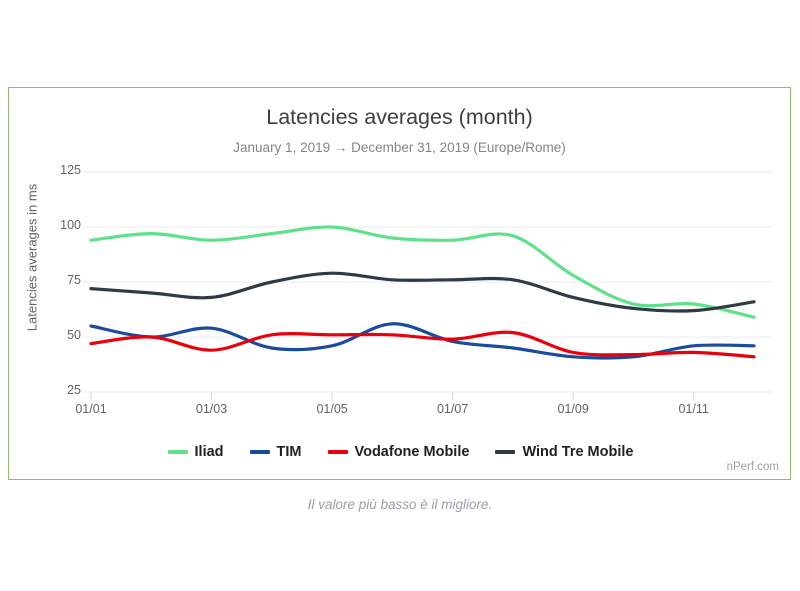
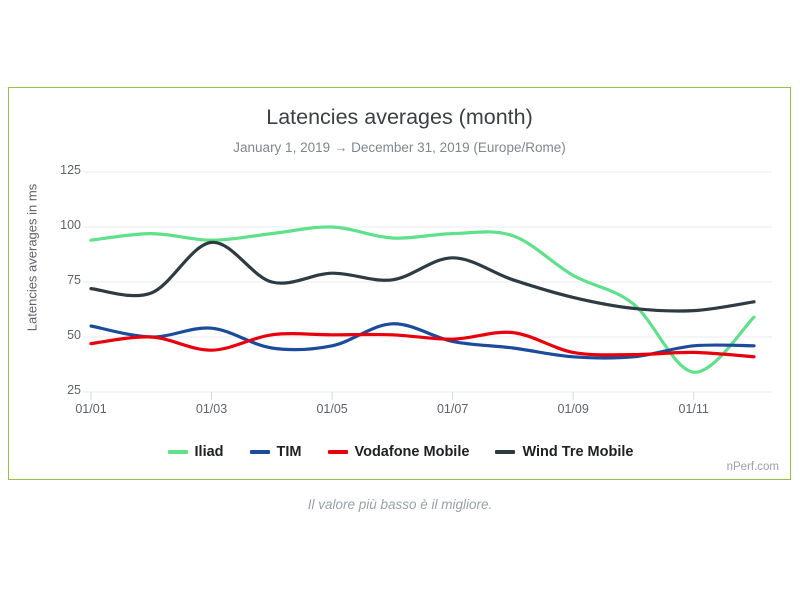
Wind Tre Mobile/01/03: 68 -> 93
Iliad/01/07: 94 -> 97
Wind Tre Mobile/01/07: 76 -> 86
Iliad/01/11: 65 -> 34
